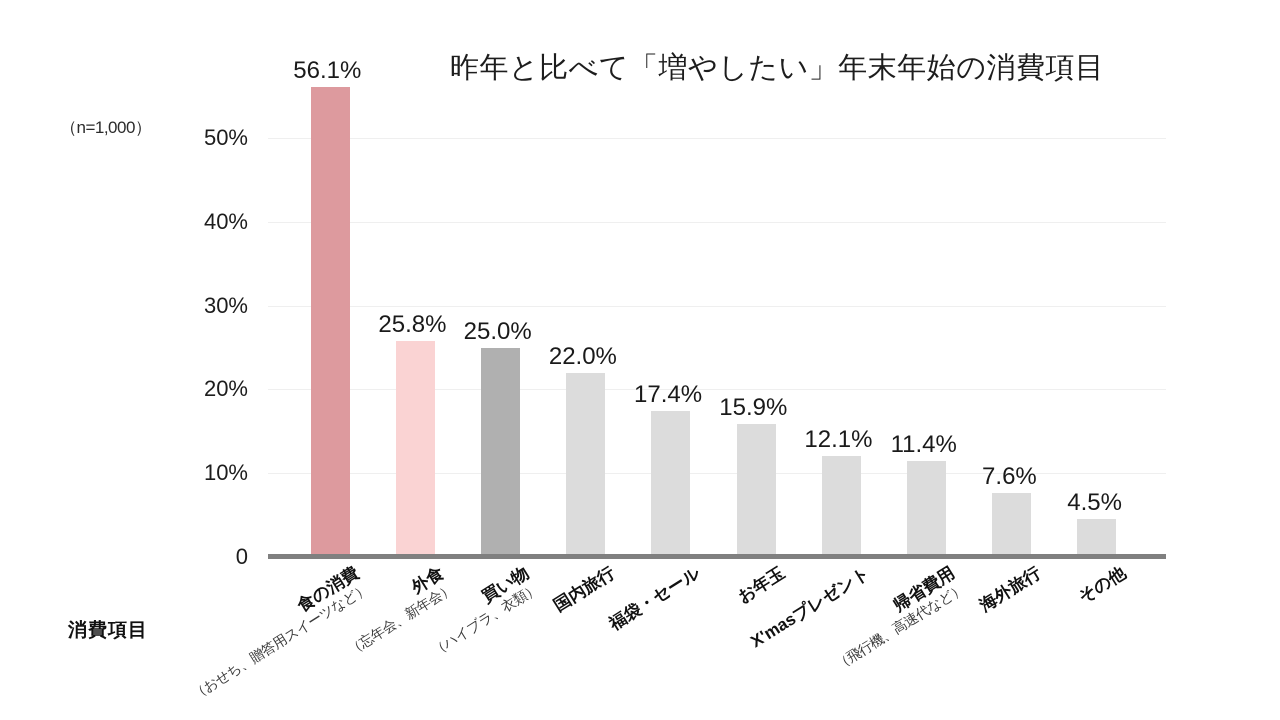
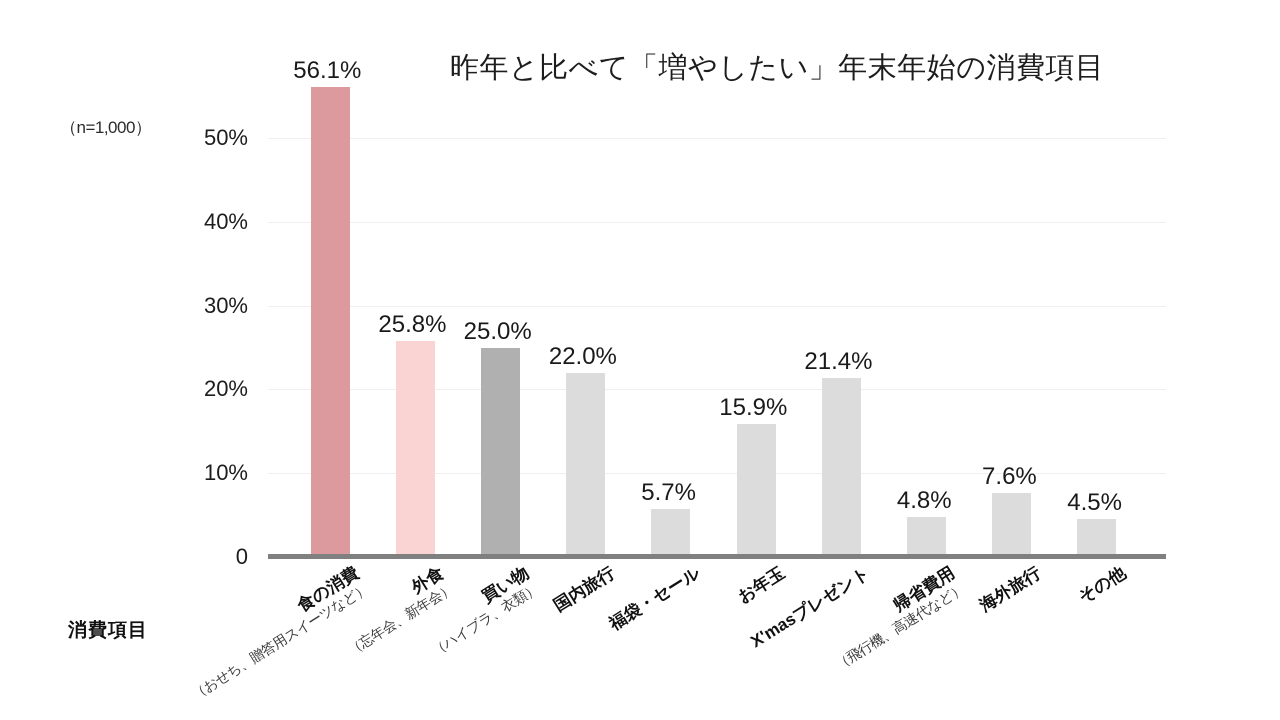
福袋・セール: 17.4% -> 5.7%
X'masプレゼント: 12.1% -> 21.4%
帰省費用: 11.4% -> 4.8%
